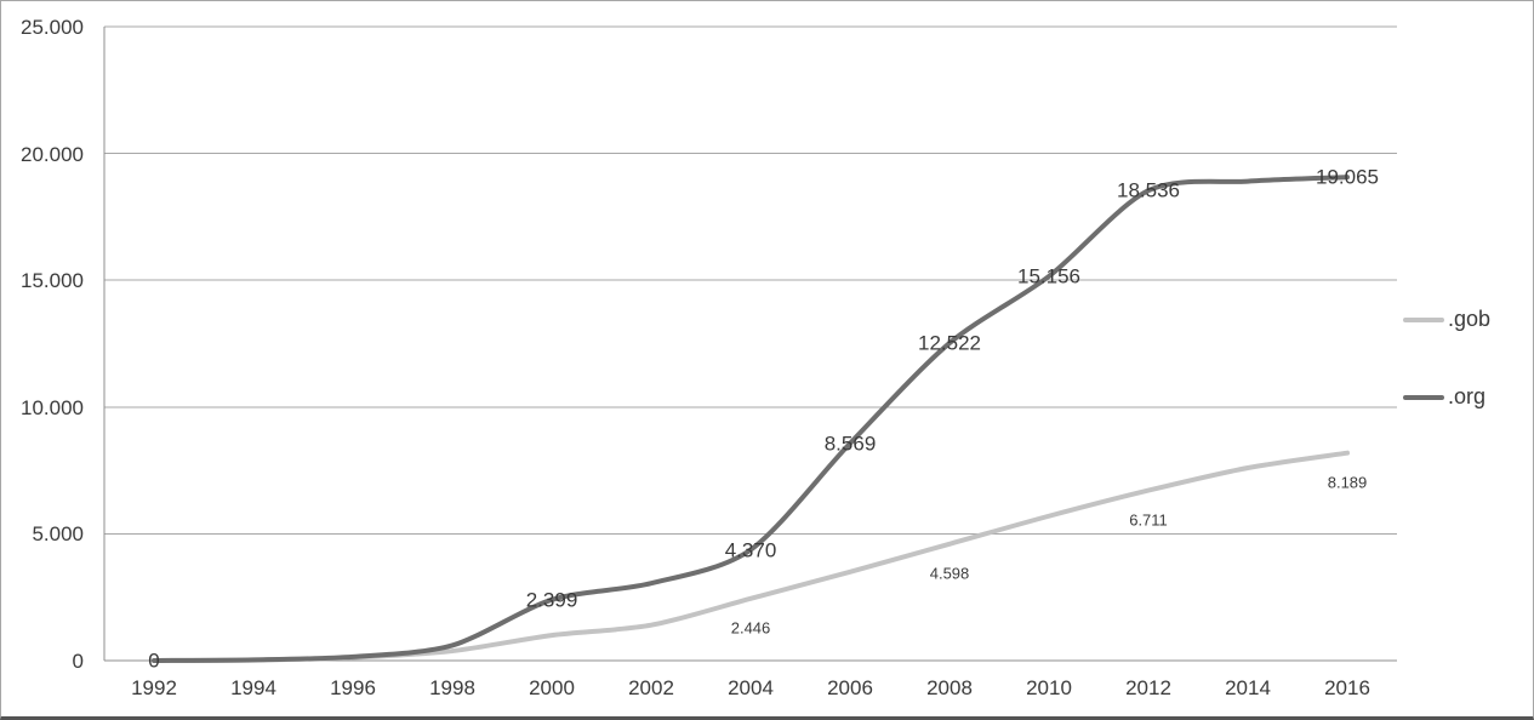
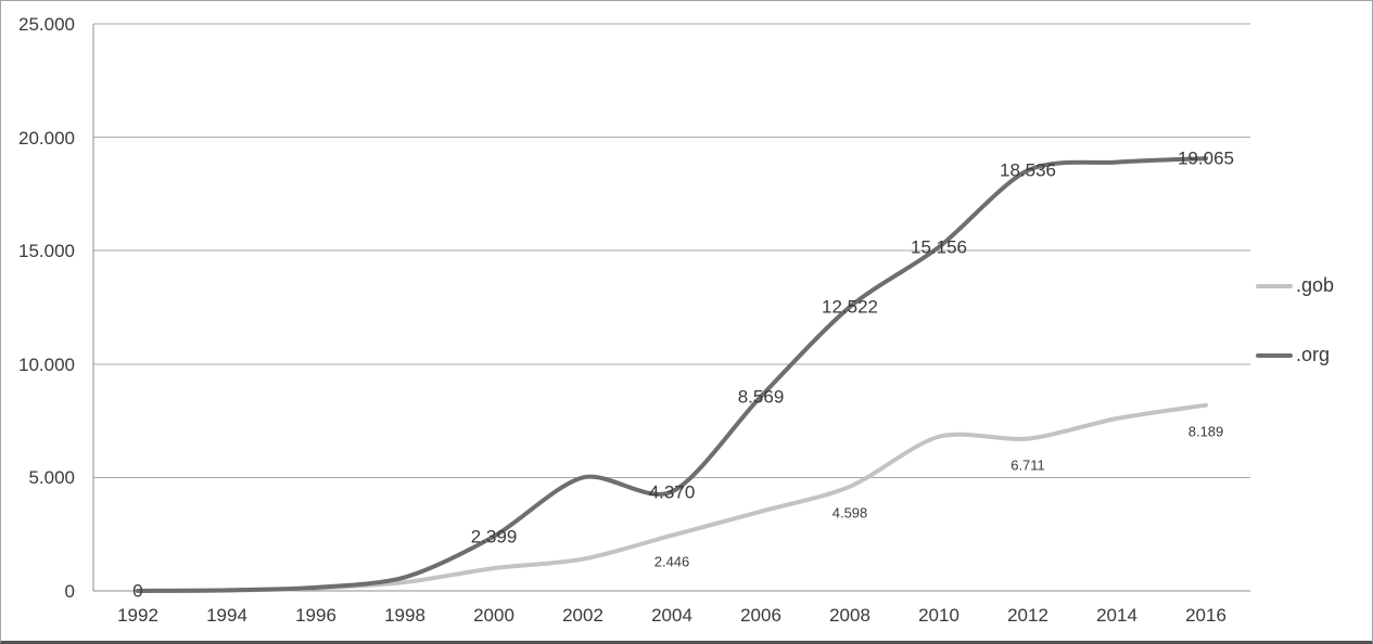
.org/2002: 3000 -> 5000
.gob/2010: 5700 -> 6800
